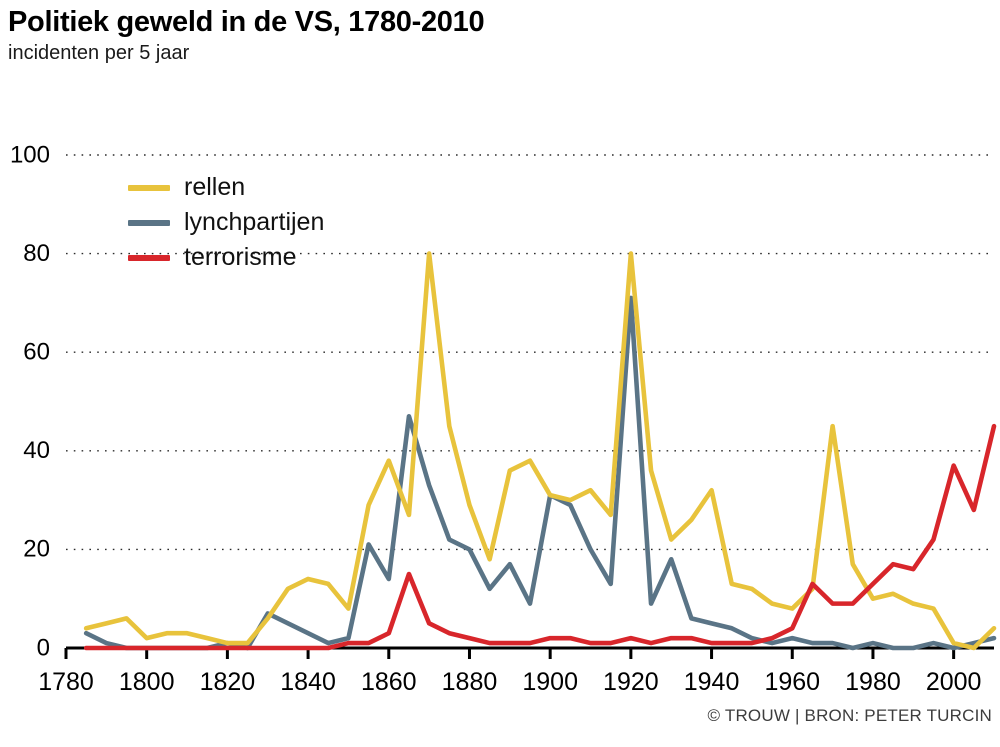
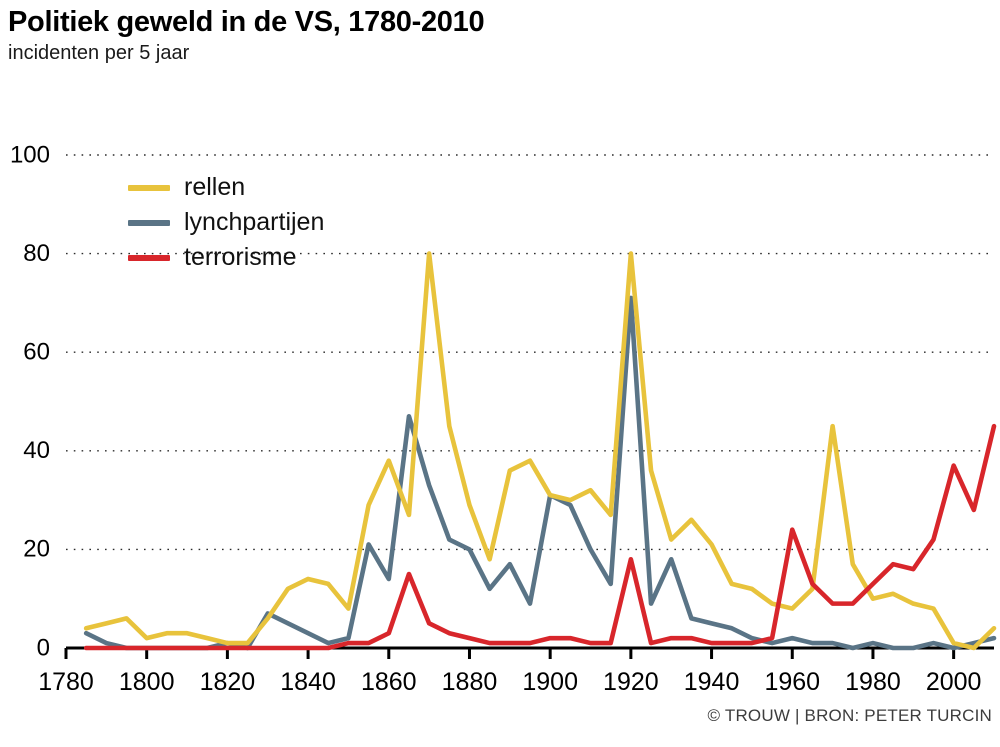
terrorisme/1920: 2 -> 18
rellen/1940: 32 -> 21
terrorisme/1960: 4 -> 24
